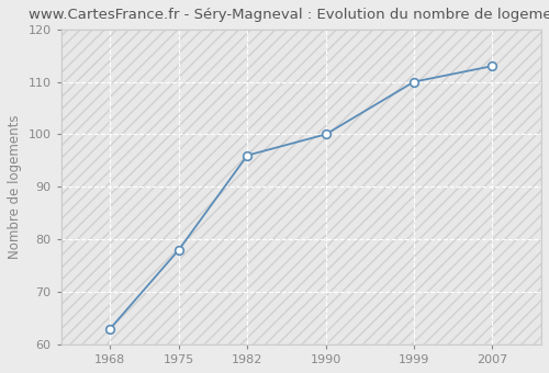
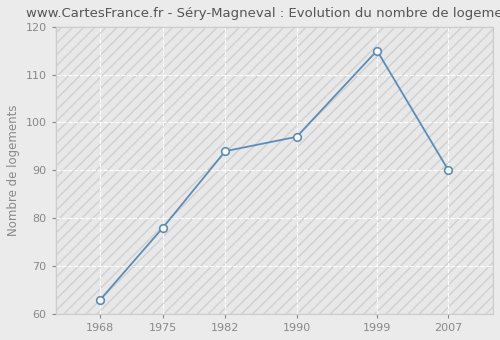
1982: 96 -> 94
1990: 100 -> 97
1999: 110 -> 115
2007: 113 -> 90
